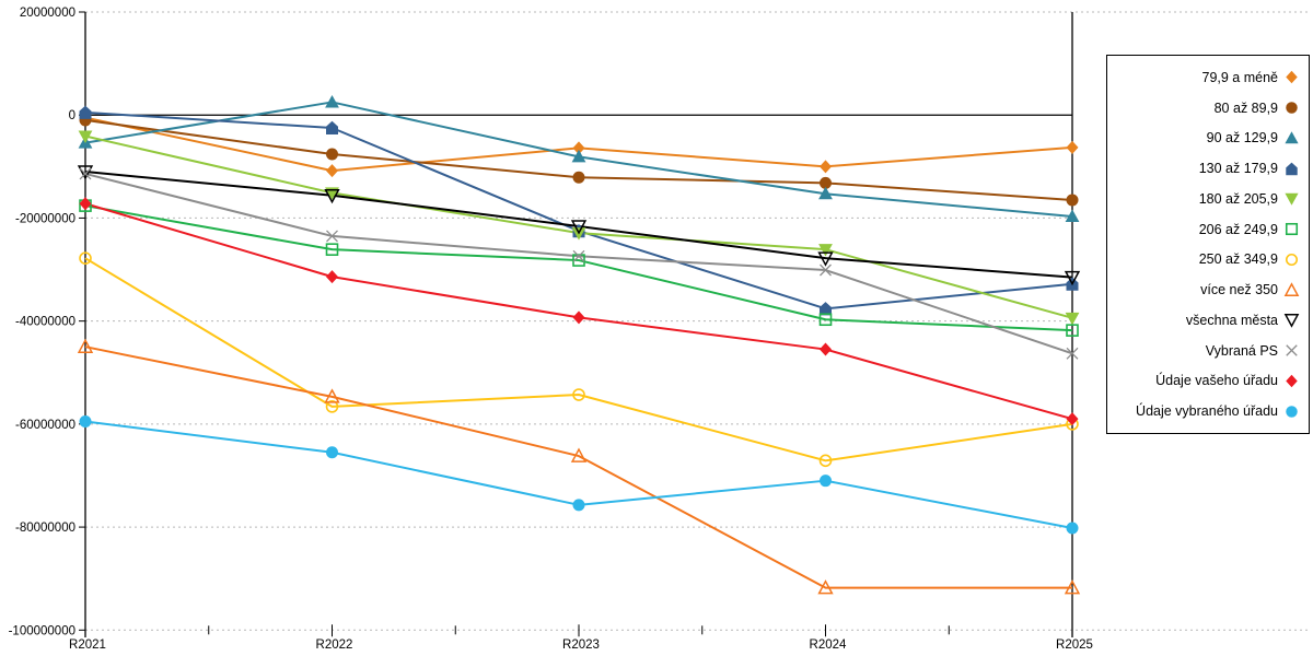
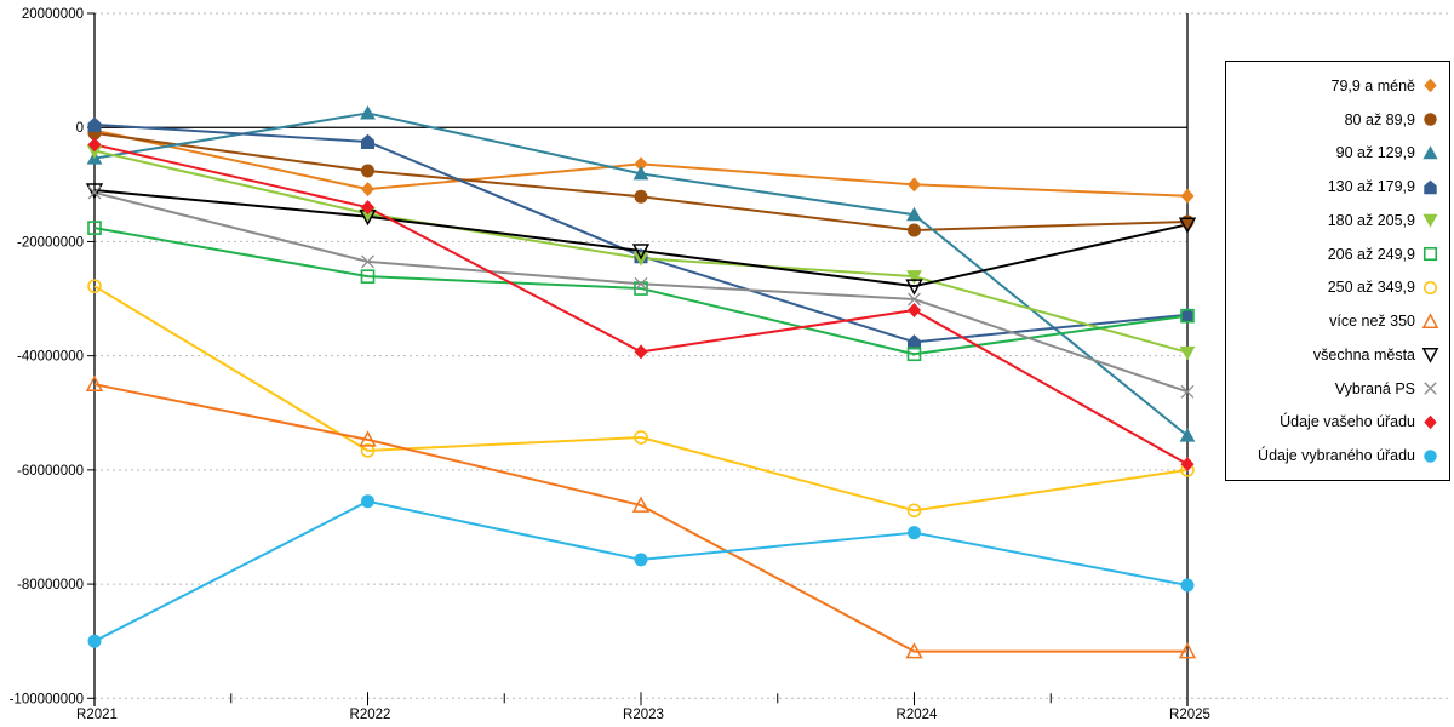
Údaje vašeho úřadu/R2021: -17000000 -> -3000000
Údaje vybraného úřadu/R2021: -60000000 -> -90000000
Údaje vašeho úřadu/R2022: -31000000 -> -14000000
80 až 89,9/R2024: -13000000 -> -18000000
Údaje vašeho úřadu/R2024: -46000000 -> -32000000
79,9 a méně/R2025: -6000000 -> -12000000
90 až 129,9/R2025: -20000000 -> -54000000
206 až 249,9/R2025: -42000000 -> -33000000
všechna města/R2025: -32000000 -> -17000000
